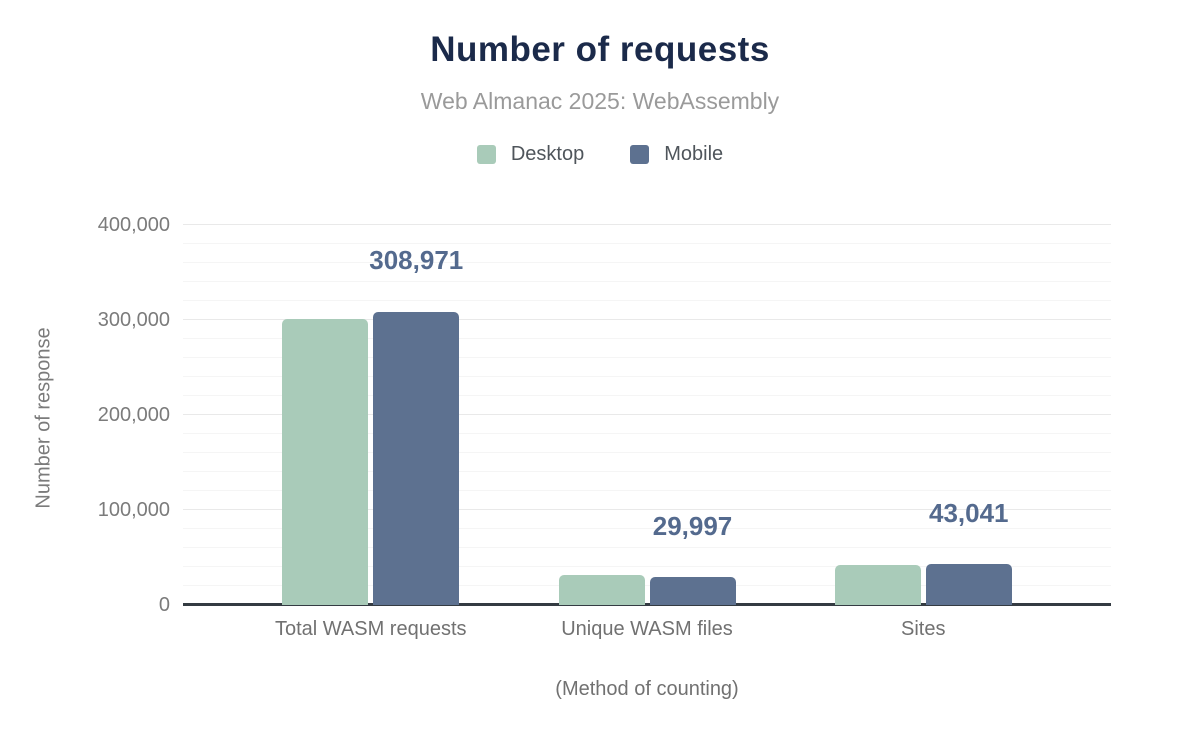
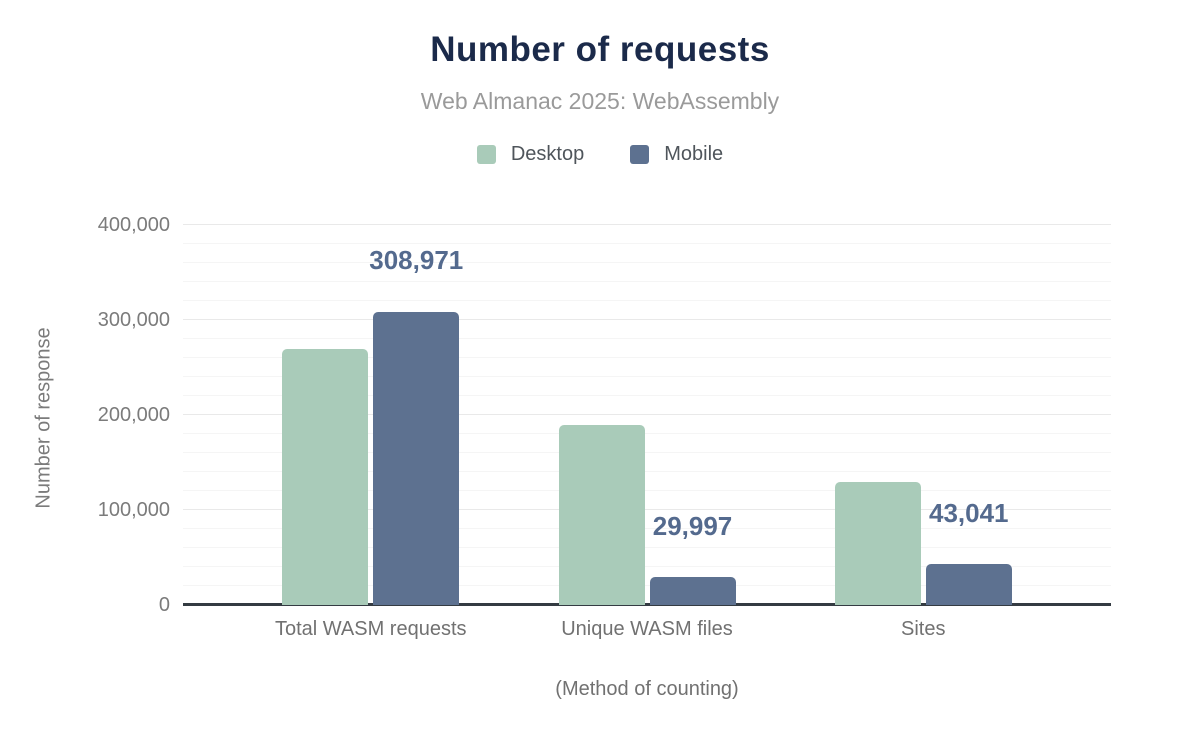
Desktop/Total WASM requests: 300000 -> 270000
Desktop/Unique WASM files: 30000 -> 190000
Desktop/Sites: 40000 -> 130000
